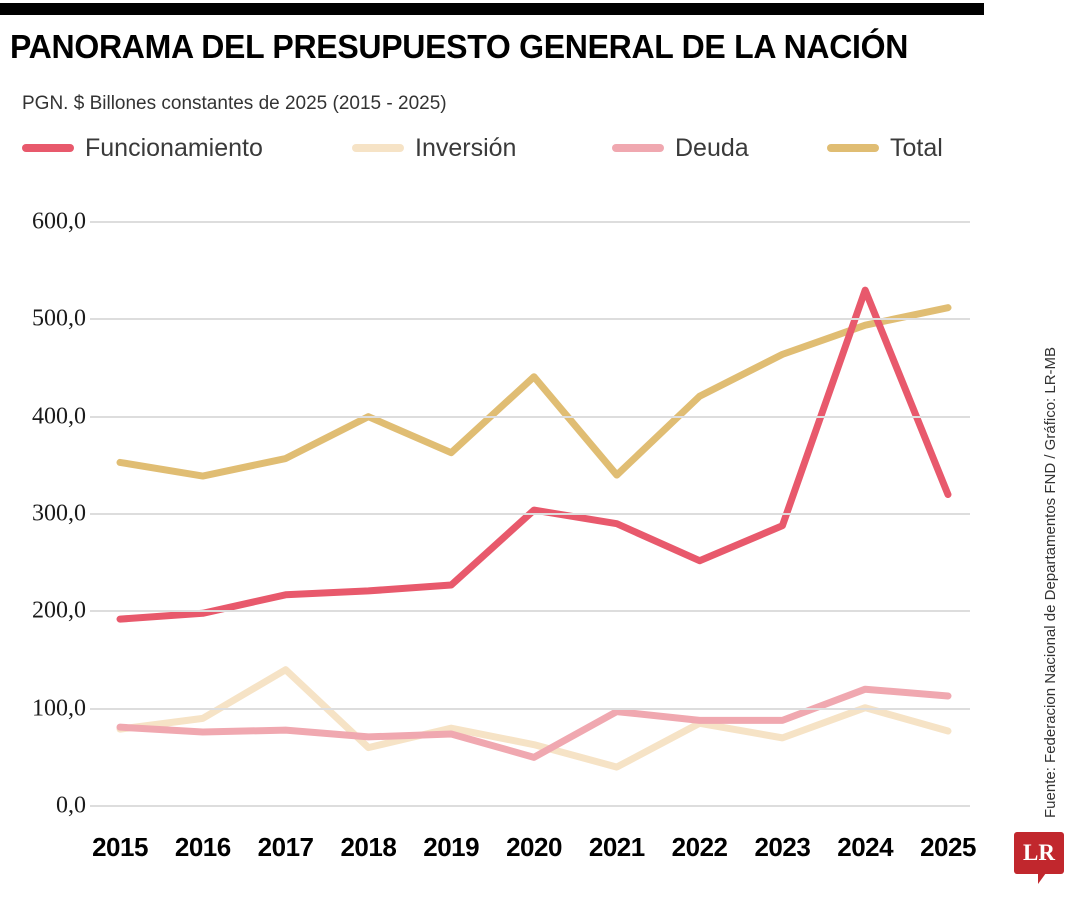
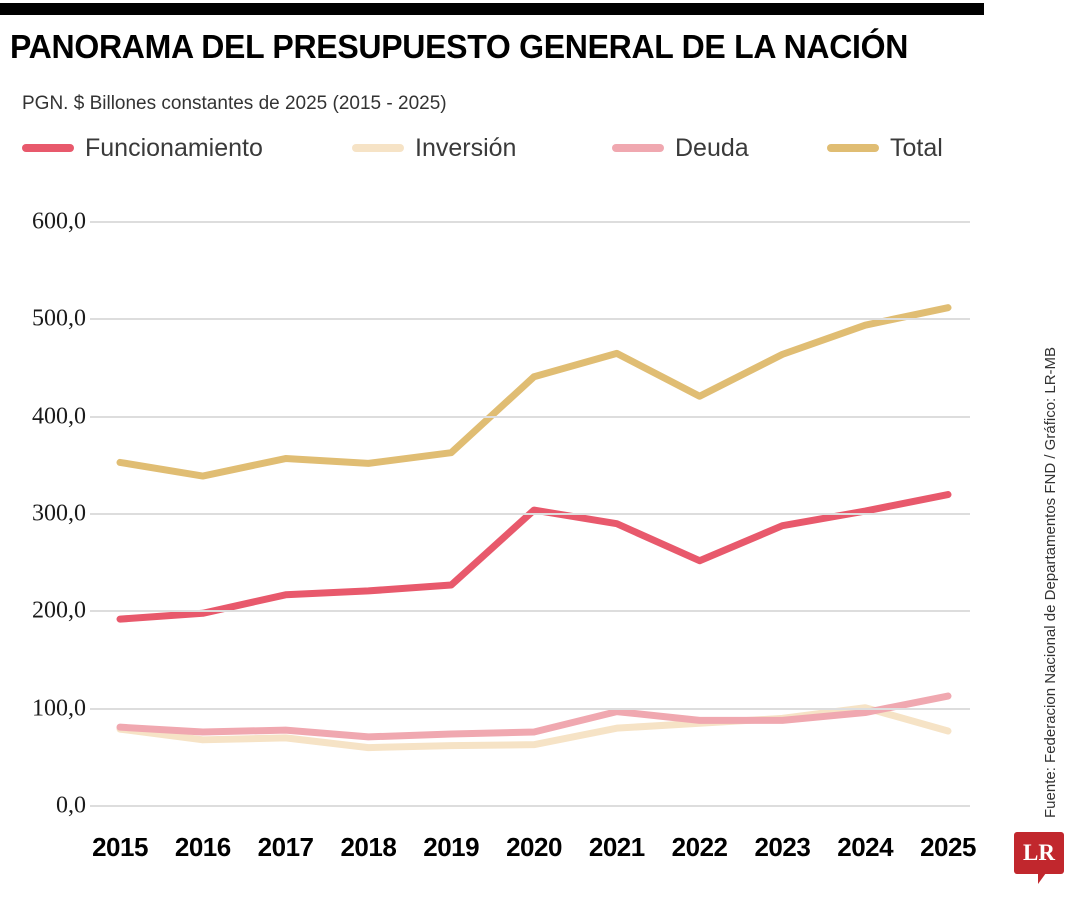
Inversión/2016: 90 -> 70
Inversión/2017: 140 -> 70
Total/2018: 400 -> 350
Inversión/2019: 80 -> 60
Deuda/2020: 50 -> 80
Inversión/2021: 40 -> 80
Total/2021: 340 -> 460
Inversión/2023: 70 -> 90
Funcionamiento/2024: 530 -> 300
Deuda/2024: 120 -> 100
